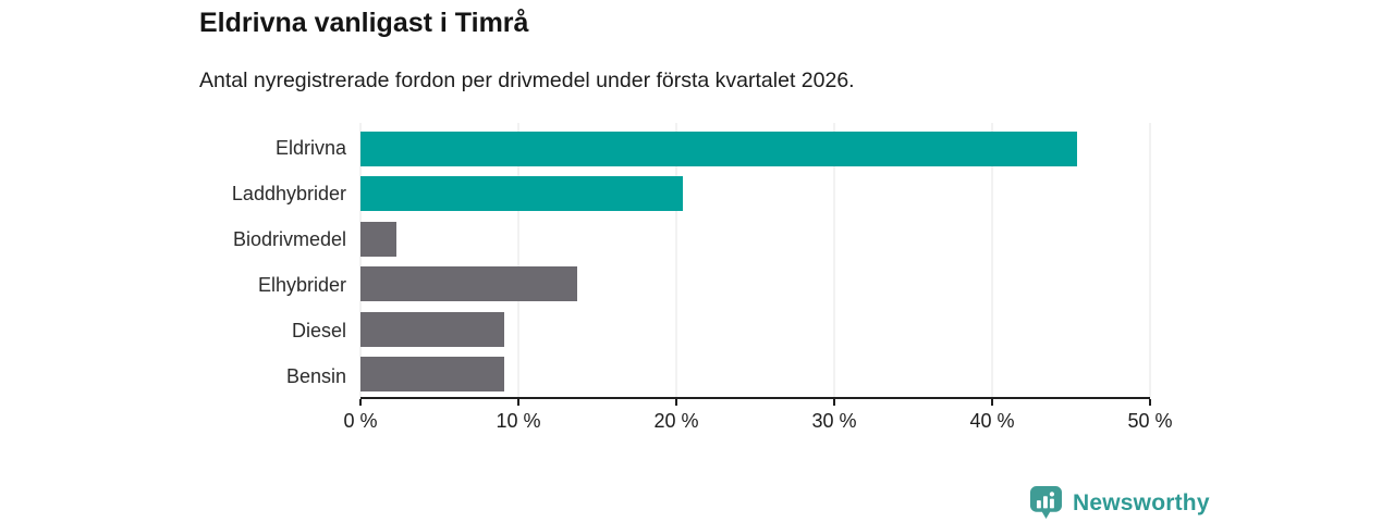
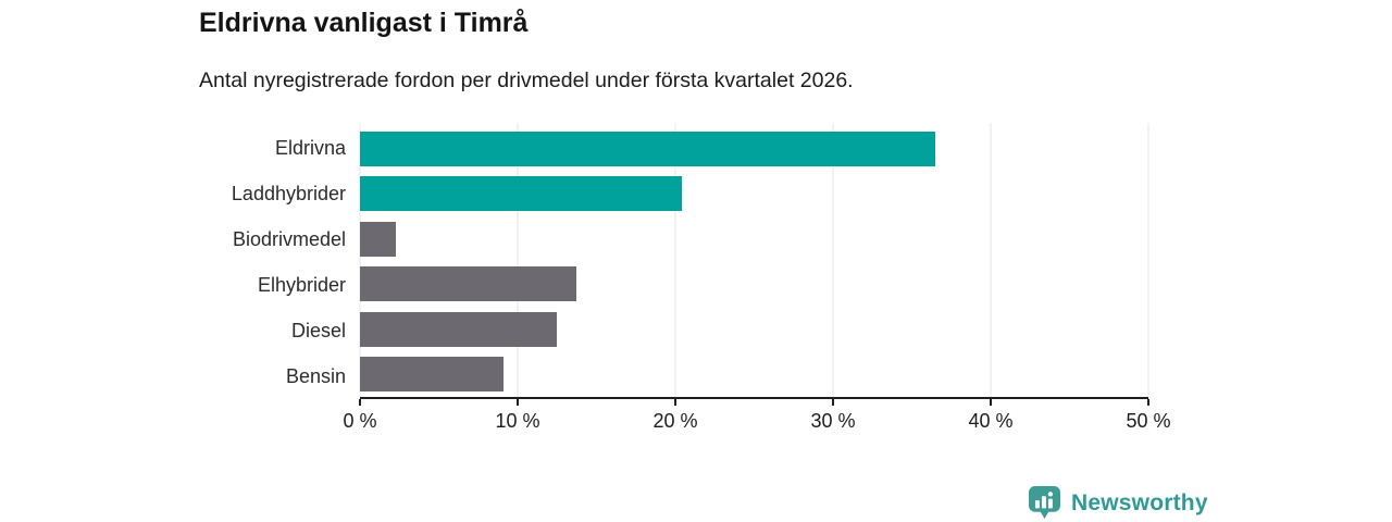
Eldrivna: 45.4% -> 36.5%
Diesel: 9.1% -> 12.5%
